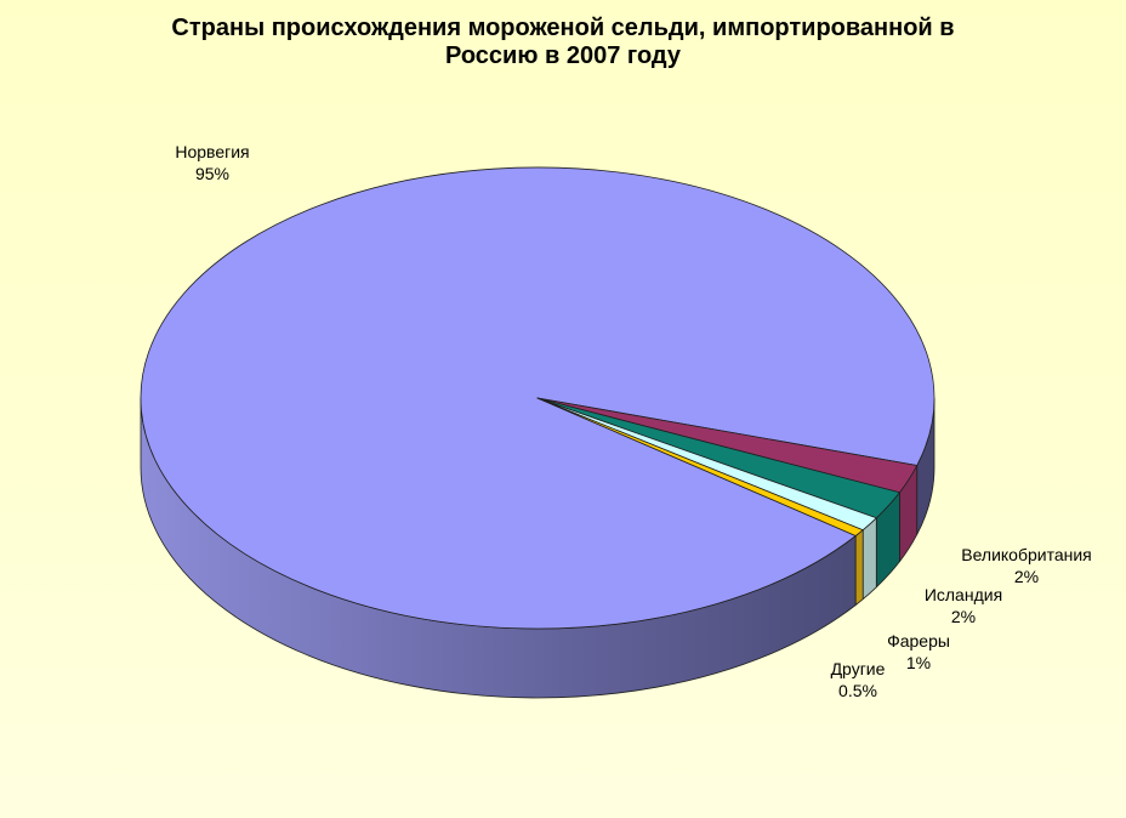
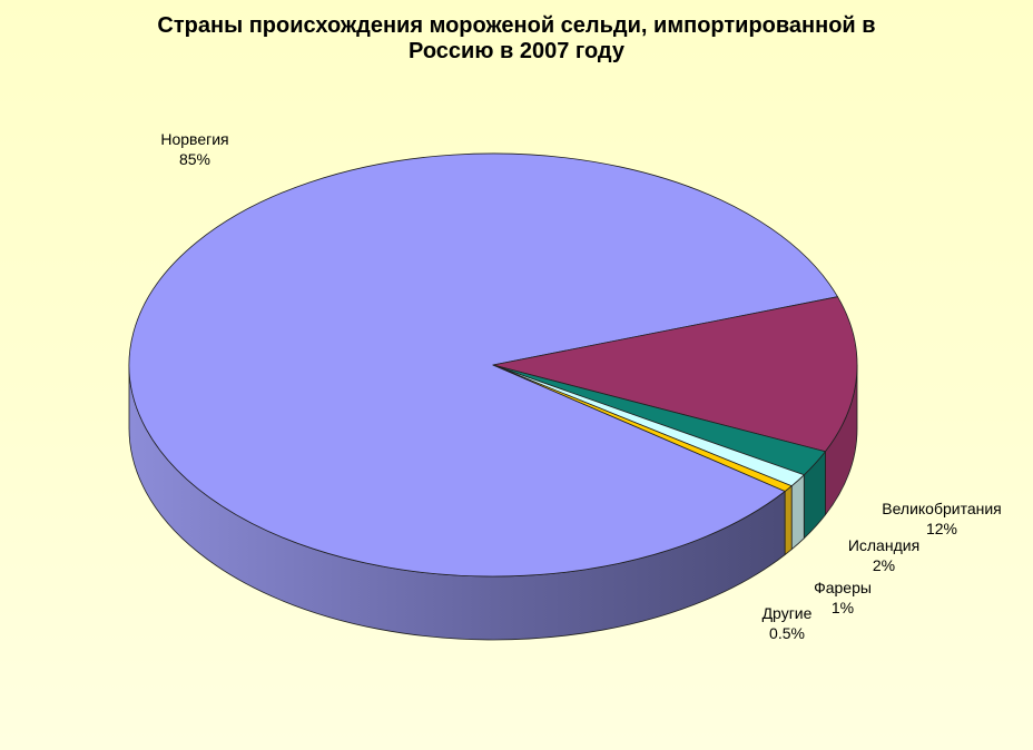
Норвегия: 95% -> 85%
Великобритания: 2% -> 12%
